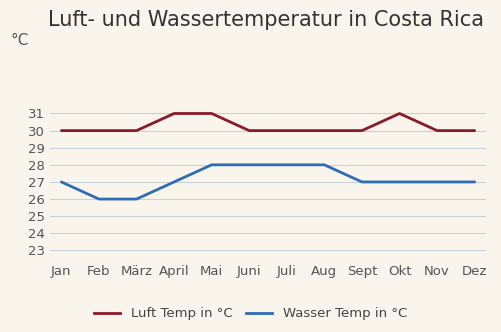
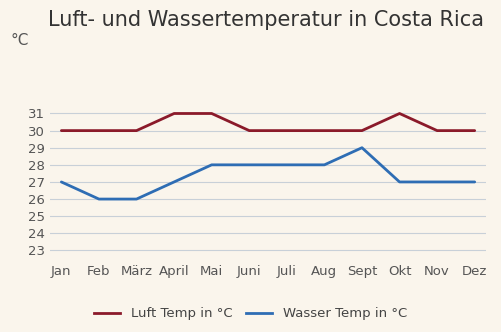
Wasser Temp in °C/Sept: 27 -> 29
